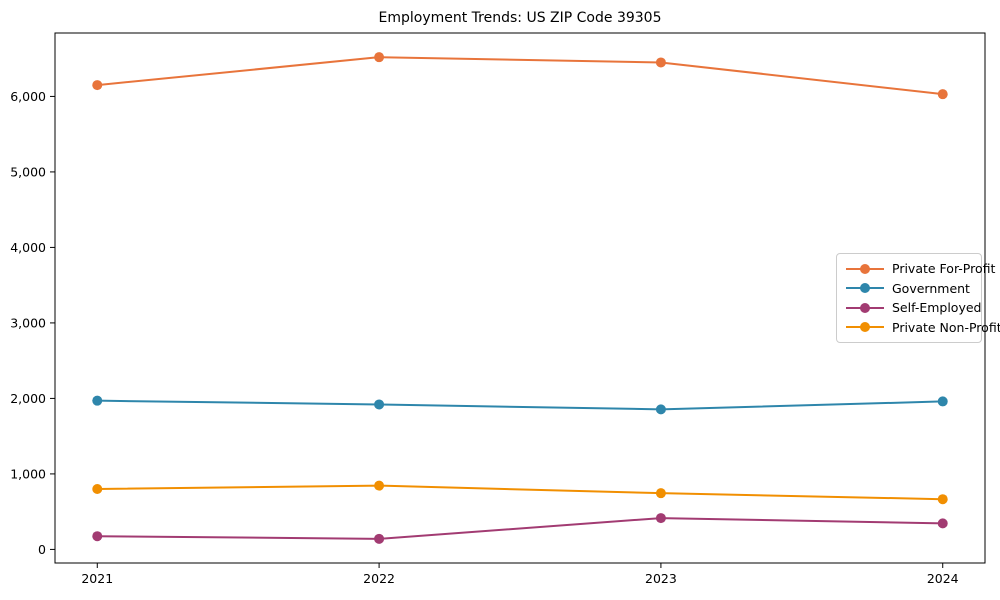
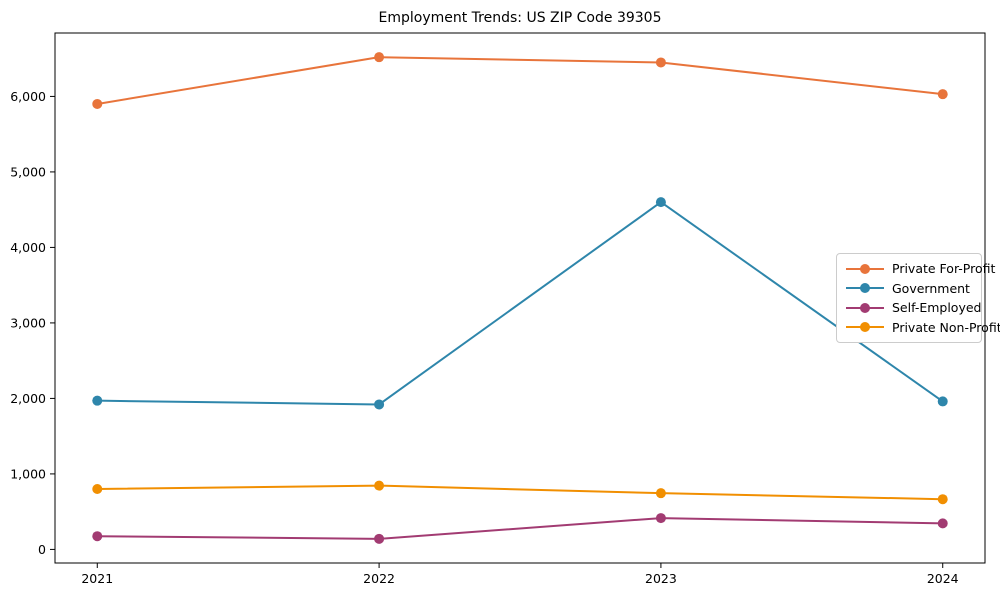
Private For-Profit/2021: 6200 -> 5900
Government/2023: 1900 -> 4600
